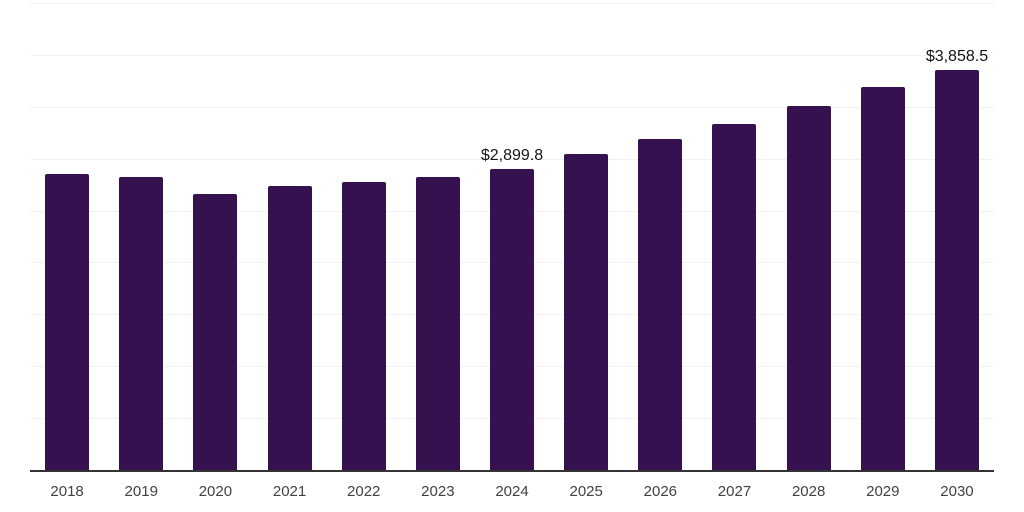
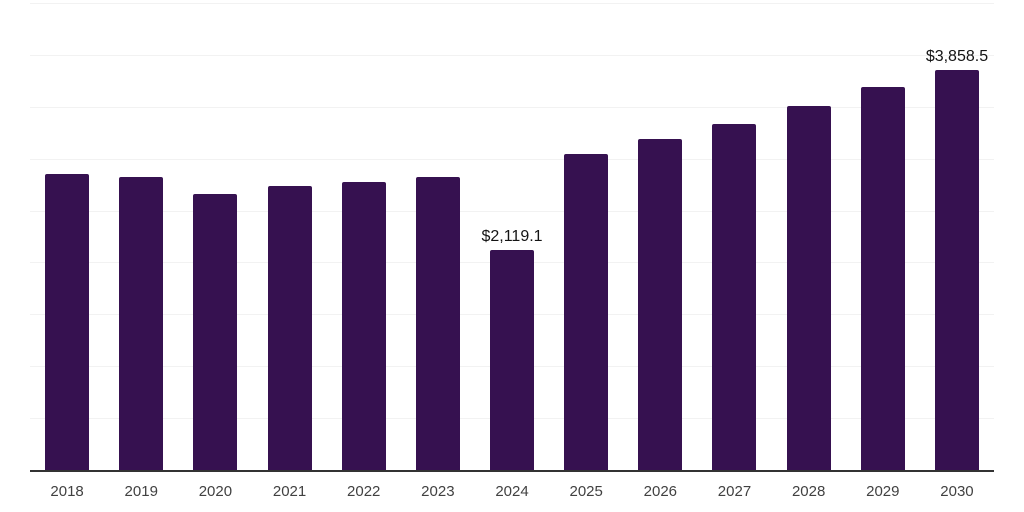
2024: $2,899.8 -> $2,119.1
